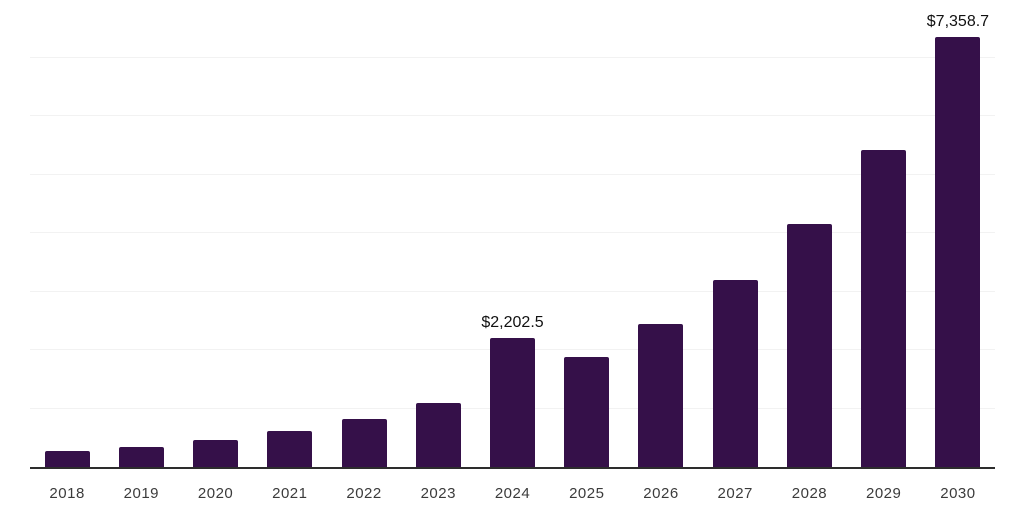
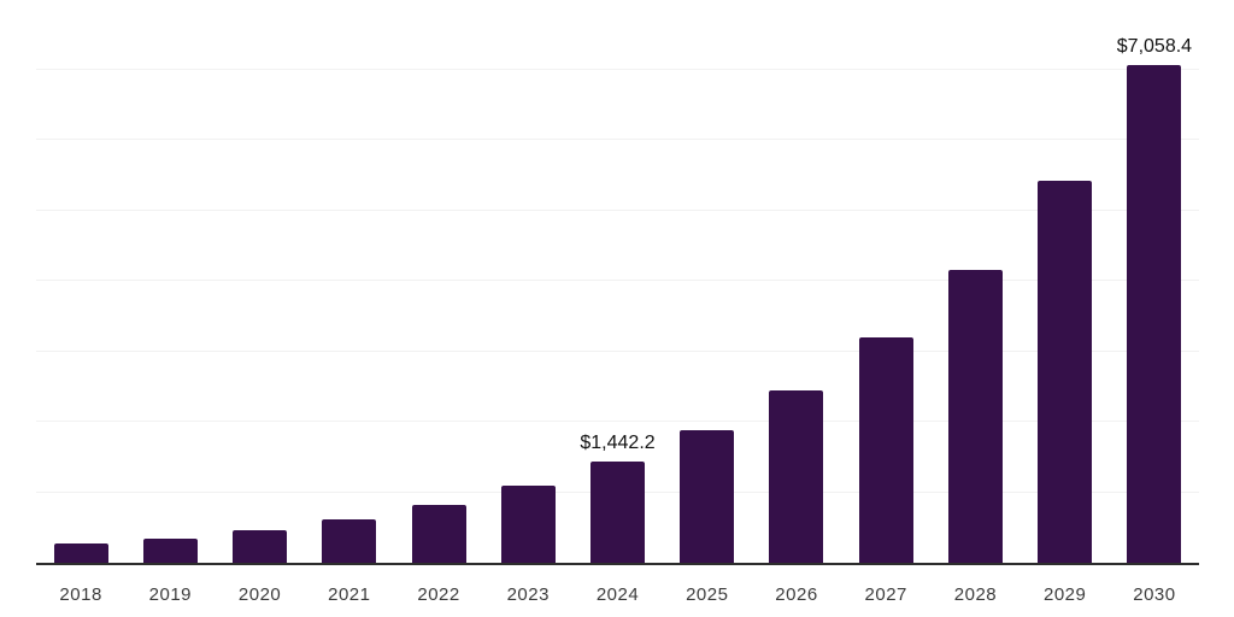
2024: $2,202.5 -> $1,442.2
2030: $7,358.7 -> $7,058.4
